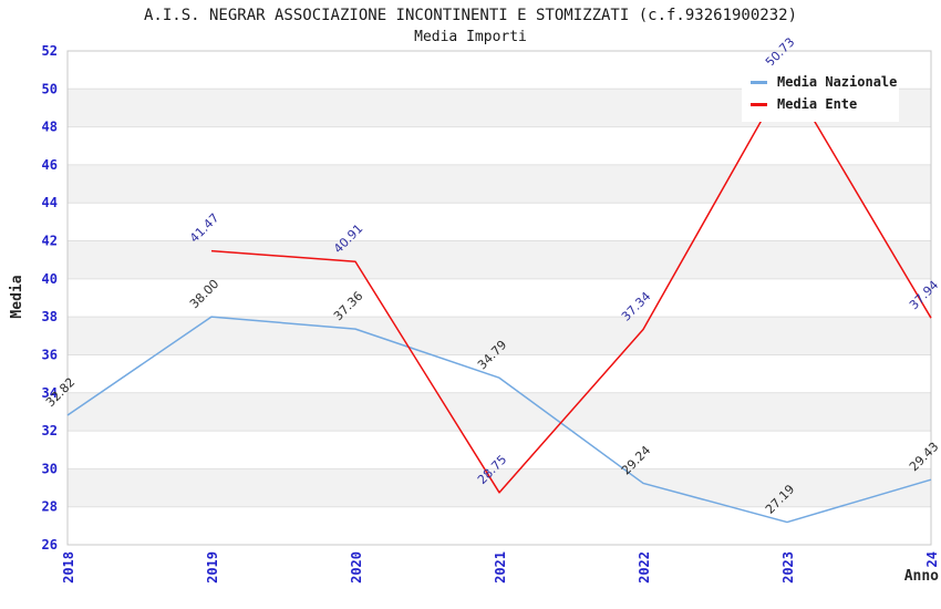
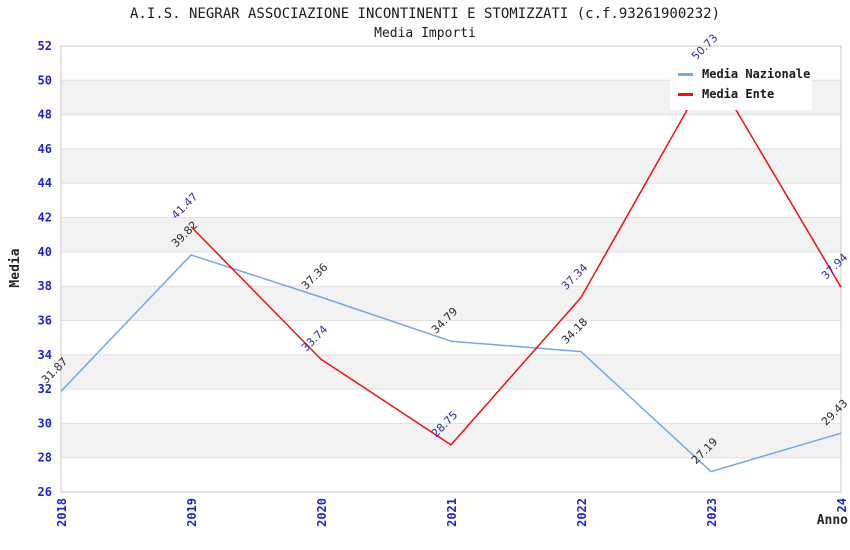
Media Nazionale/2018: 32.82 -> 31.87
Media Nazionale/2019: 38.00 -> 39.82
Media Ente/2020: 40.91 -> 33.74
Media Nazionale/2022: 29.24 -> 34.18
